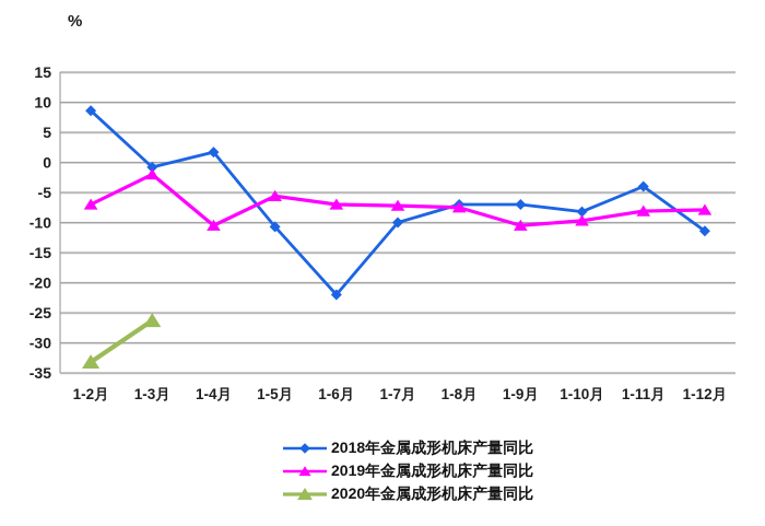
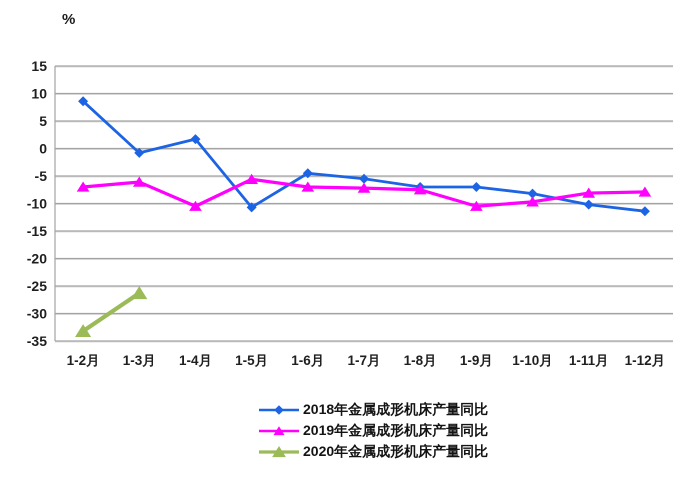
2019年金属成形机床产量同比/1-3月: -2 -> -6
2018年金属成形机床产量同比/1-6月: -22 -> -4
2018年金属成形机床产量同比/1-7月: -10 -> -6
2018年金属成形机床产量同比/1-11月: -4 -> -10
